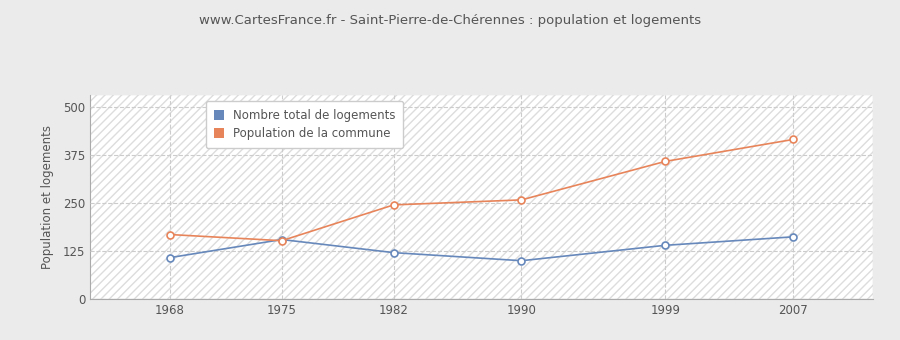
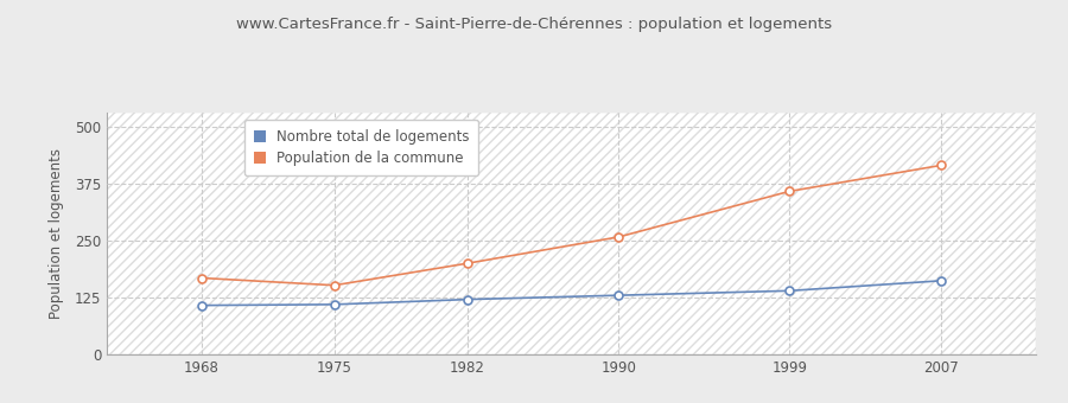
Nombre total de logements/1975: 155 -> 110
Population de la commune/1982: 245 -> 200
Nombre total de logements/1990: 100 -> 130
